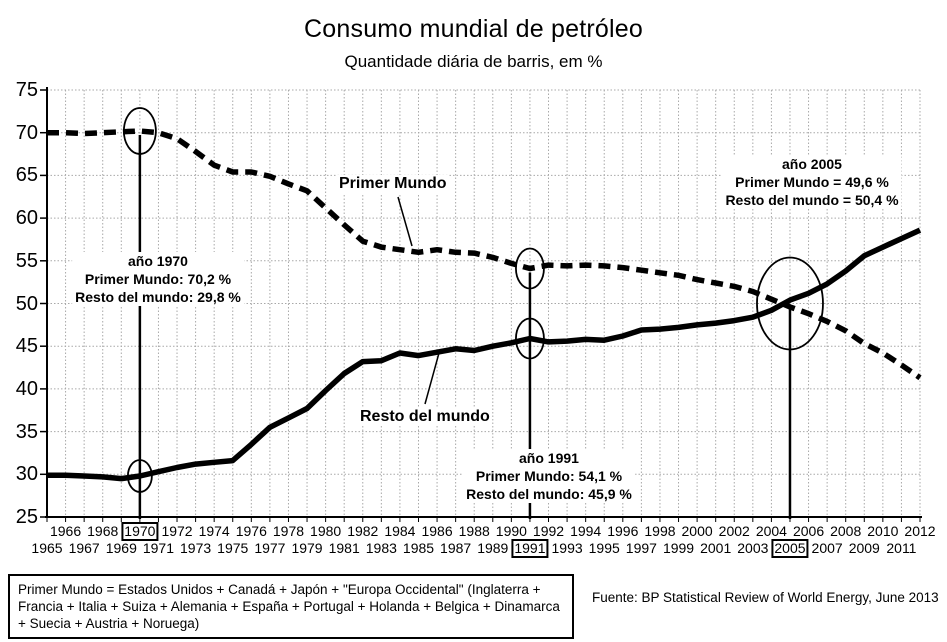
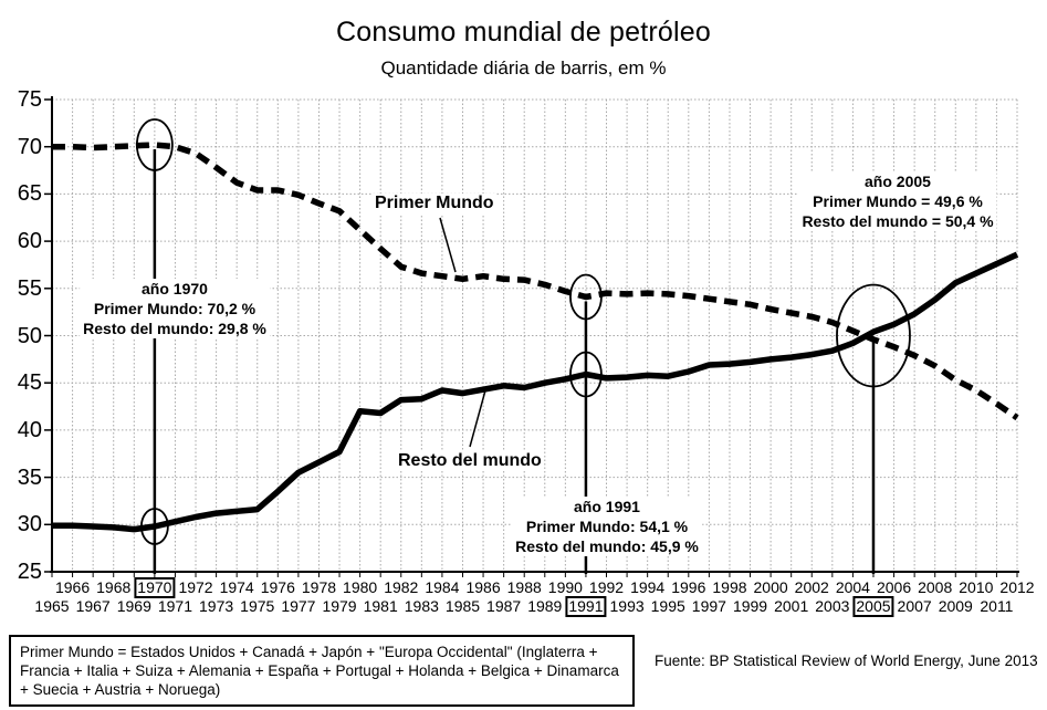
Resto del mundo/1980: 40 -> 42
